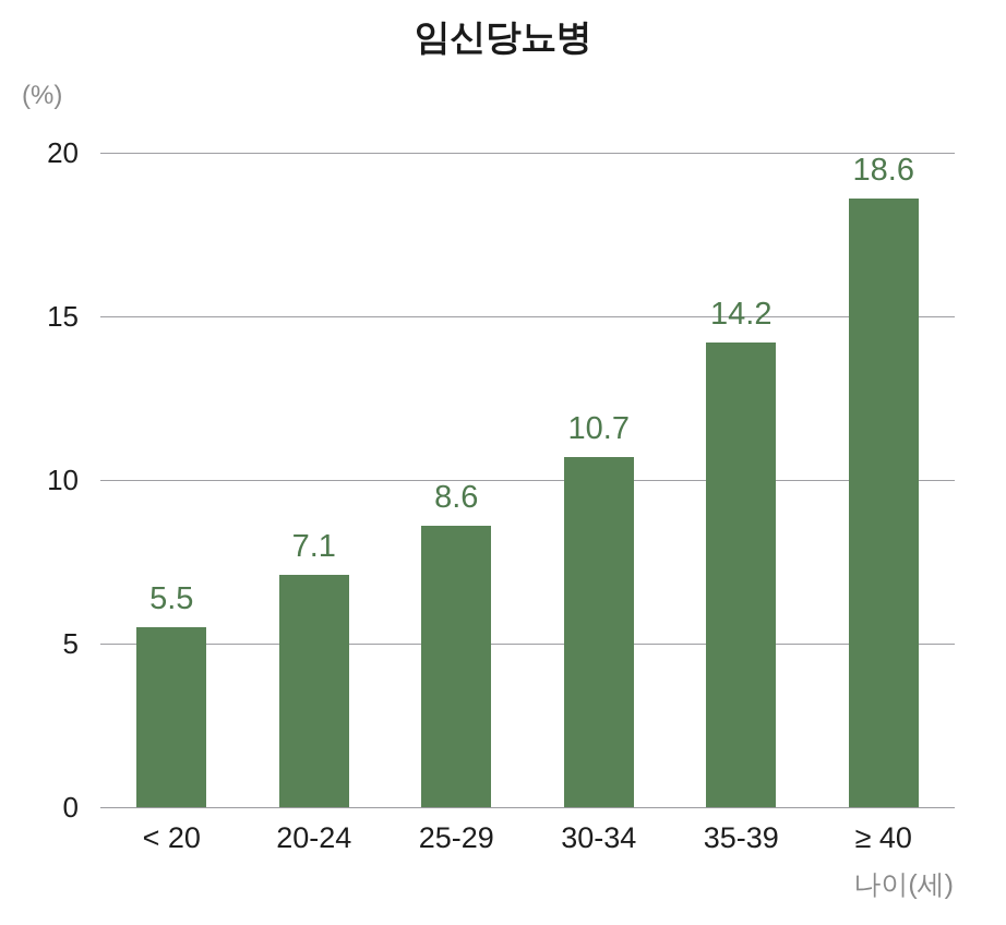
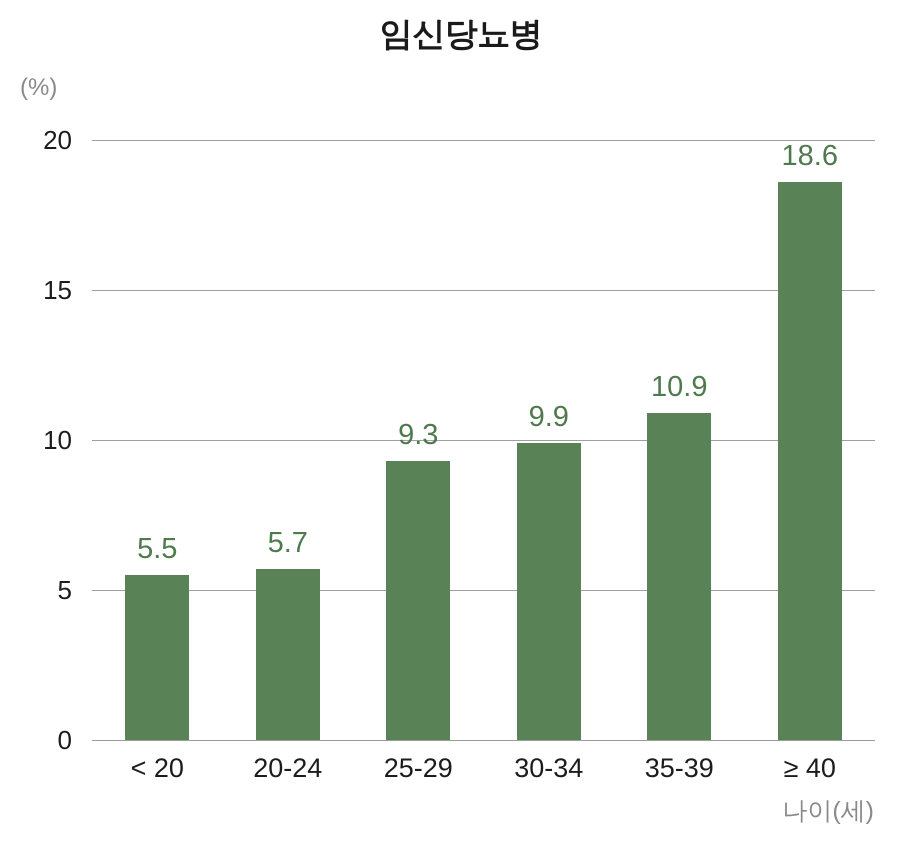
20-24: 7.1 -> 5.7
25-29: 8.6 -> 9.3
30-34: 10.7 -> 9.9
35-39: 14.2 -> 10.9
